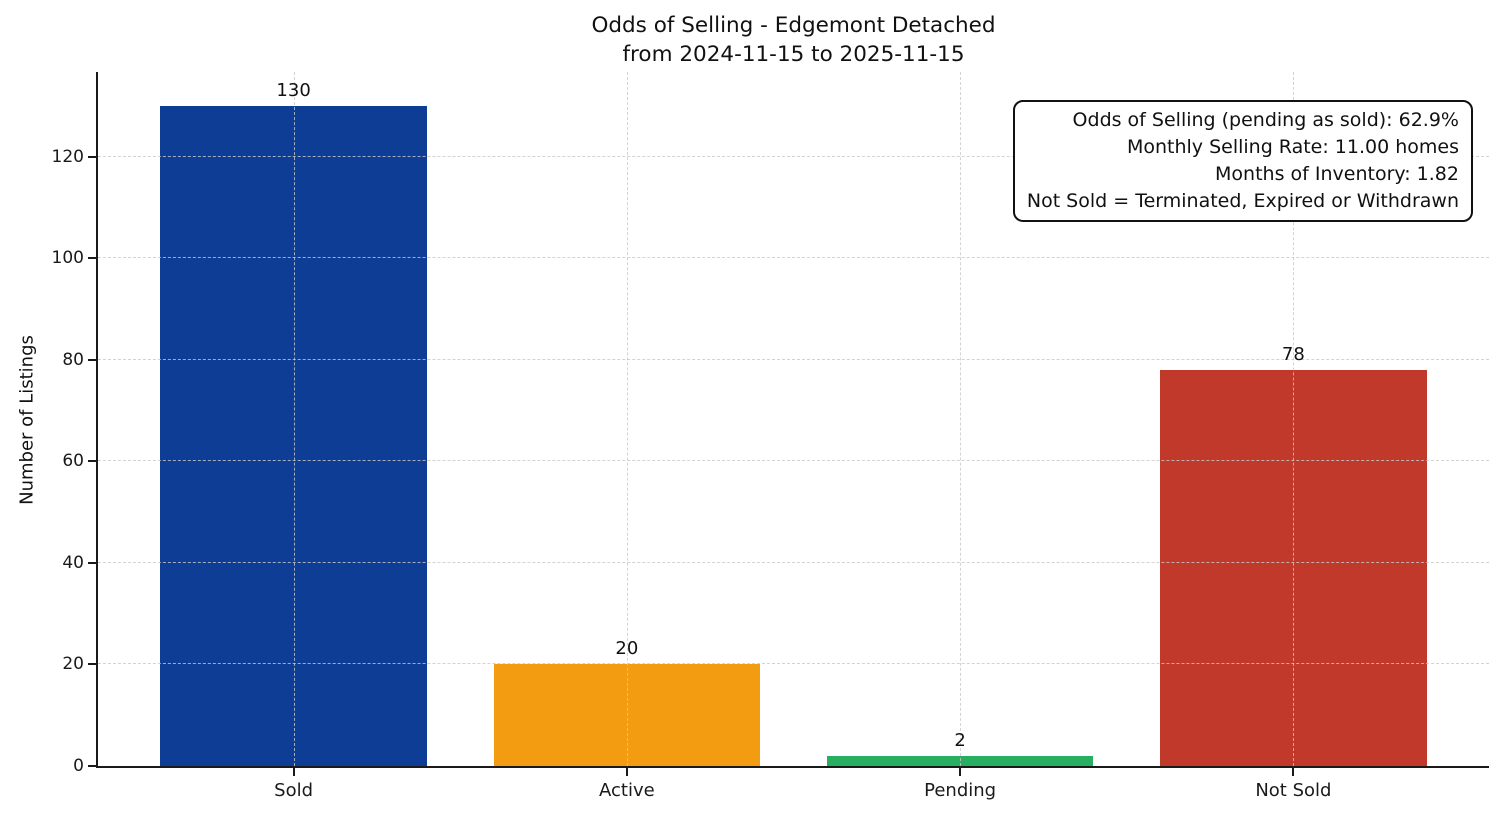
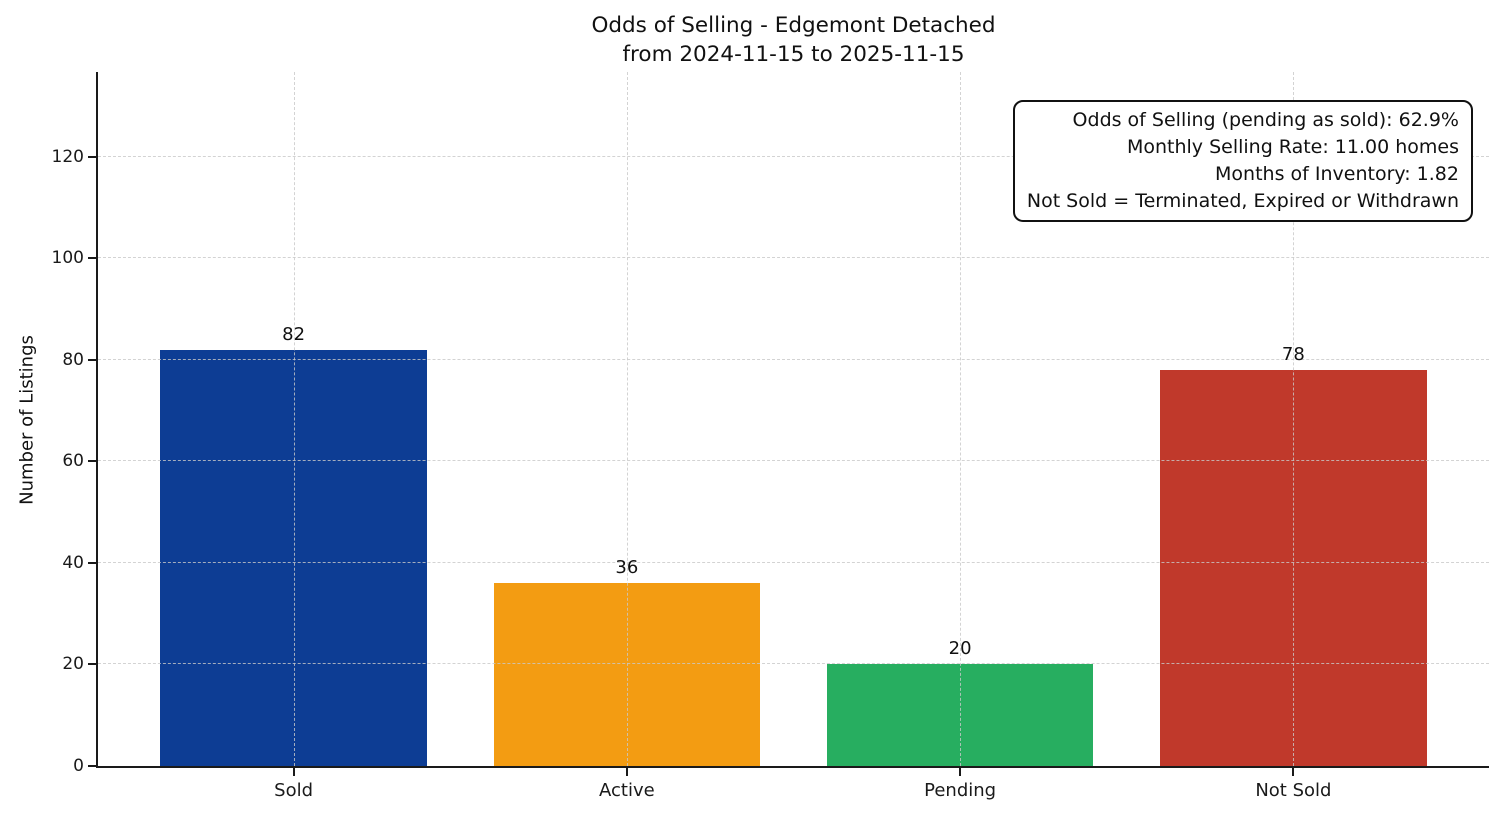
Sold: 130 -> 82
Active: 20 -> 36
Pending: 2 -> 20
